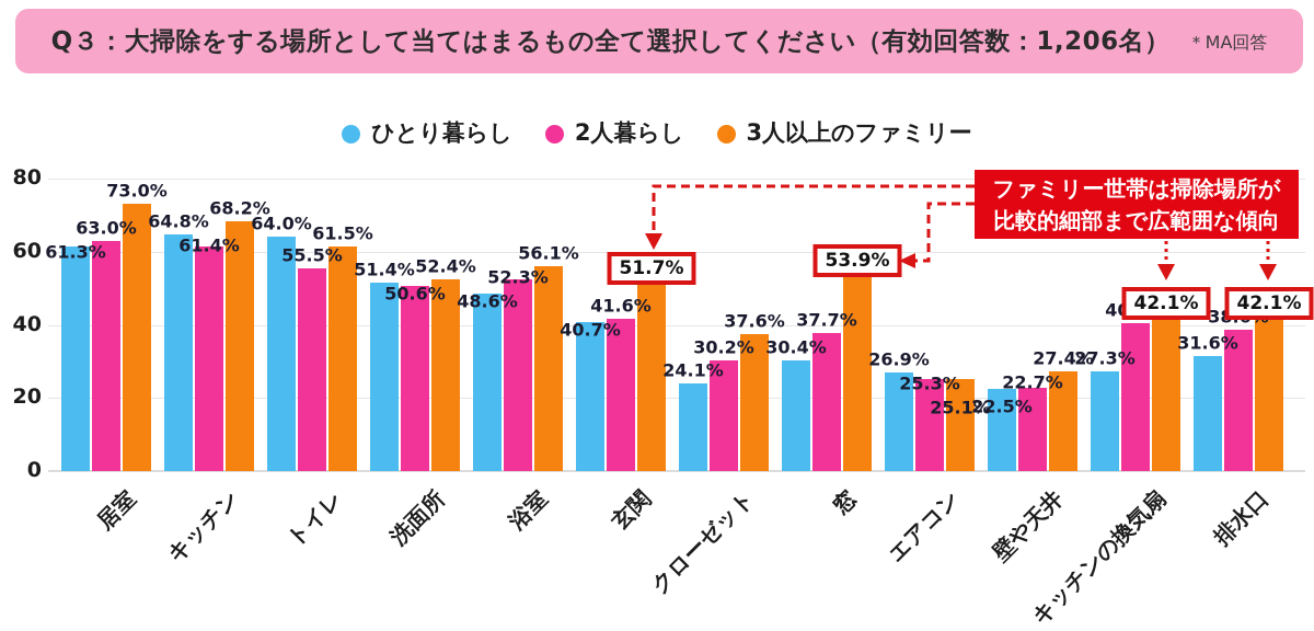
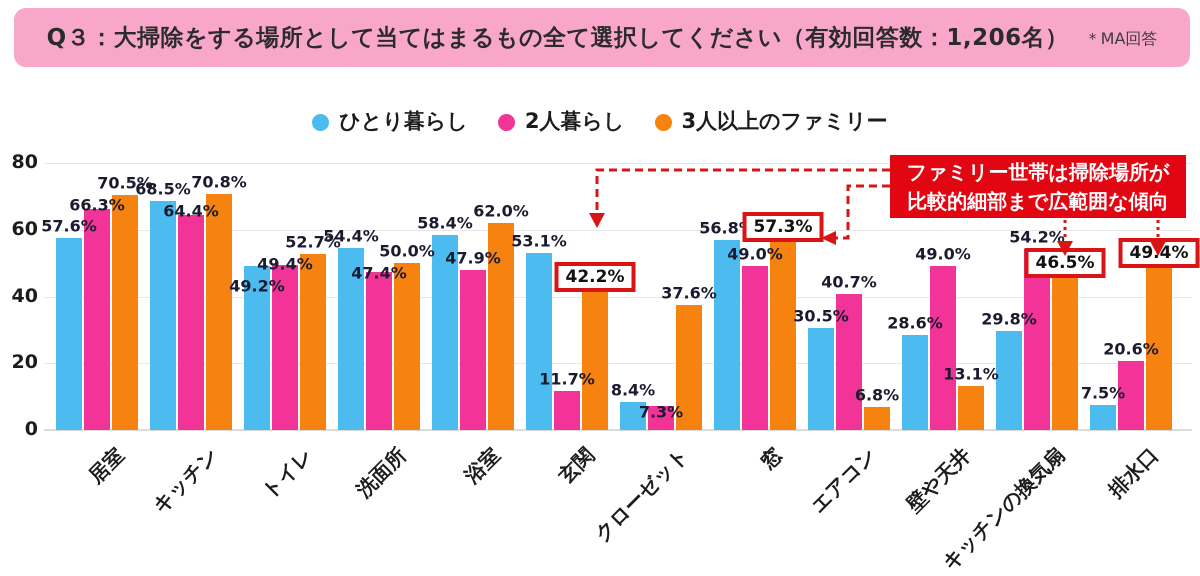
ひとり暮らし/居室: 61.3% -> 57.6%
2人暮らし/居室: 63.0% -> 66.3%
3人以上のファミリー/居室: 73.0% -> 70.5%
ひとり暮らし/キッチン: 64.8% -> 68.5%
2人暮らし/キッチン: 61.4% -> 64.4%
3人以上のファミリー/キッチン: 68.2% -> 70.8%
ひとり暮らし/トイレ: 64.0% -> 49.2%
2人暮らし/トイレ: 55.5% -> 49.4%
3人以上のファミリー/トイレ: 61.5% -> 52.7%
ひとり暮らし/洗面所: 51.4% -> 54.4%
2人暮らし/洗面所: 50.6% -> 47.4%
3人以上のファミリー/洗面所: 52.4% -> 50.0%
ひとり暮らし/浴室: 48.6% -> 58.4%
2人暮らし/浴室: 52.3% -> 47.9%
3人以上のファミリー/浴室: 56.1% -> 62.0%
ひとり暮らし/玄関: 40.7% -> 53.1%
2人暮らし/玄関: 41.6% -> 11.7%
3人以上のファミリー/玄関: 51.7% -> 42.2%
ひとり暮らし/クローゼット: 24.1% -> 8.4%
2人暮らし/クローゼット: 30.2% -> 7.3%
ひとり暮らし/窓: 30.4% -> 56.8%
2人暮らし/窓: 37.7% -> 49.0%
3人以上のファミリー/窓: 53.9% -> 57.3%
ひとり暮らし/エアコン: 26.9% -> 30.5%
2人暮らし/エアコン: 25.3% -> 40.7%
3人以上のファミリー/エアコン: 25.1% -> 6.8%
ひとり暮らし/壁や天井: 22.5% -> 28.6%
2人暮らし/壁や天井: 22.7% -> 49.0%
3人以上のファミリー/壁や天井: 27.4% -> 13.1%
ひとり暮らし/キッチンの換気扇: 27.3% -> 29.8%
2人暮らし/キッチンの換気扇: 40.3% -> 54.2%
3人以上のファミリー/キッチンの換気扇: 42.1% -> 46.5%
ひとり暮らし/排水口: 31.6% -> 7.5%
2人暮らし/排水口: 38.6% -> 20.6%
3人以上のファミリー/排水口: 42.1% -> 49.4%
